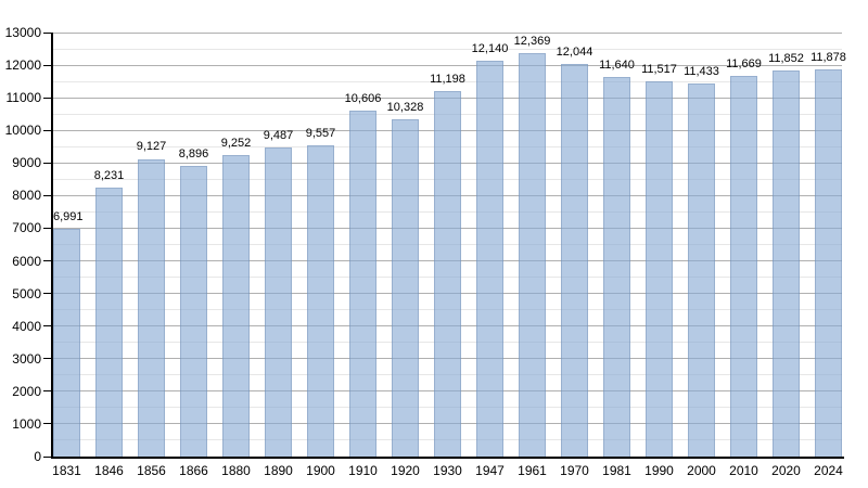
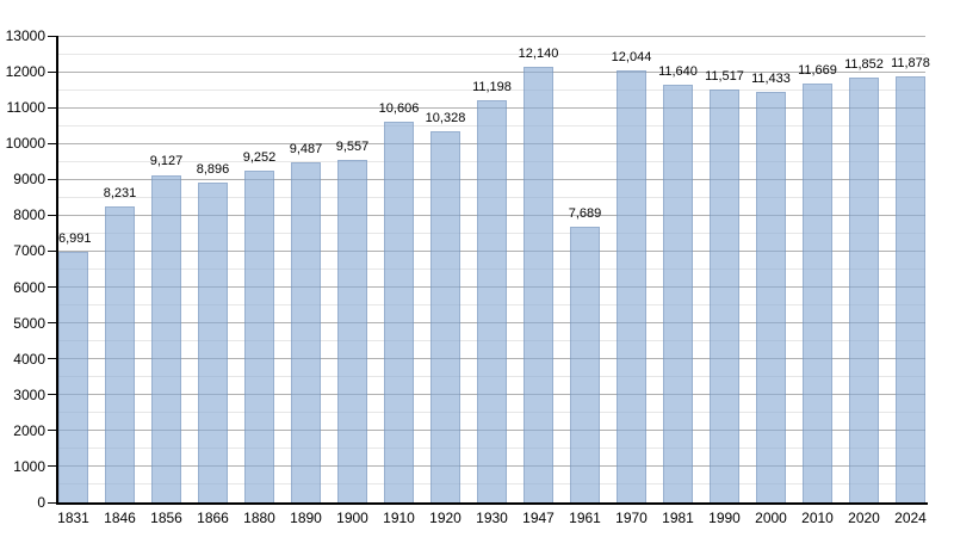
1961: 12,369 -> 7,689
